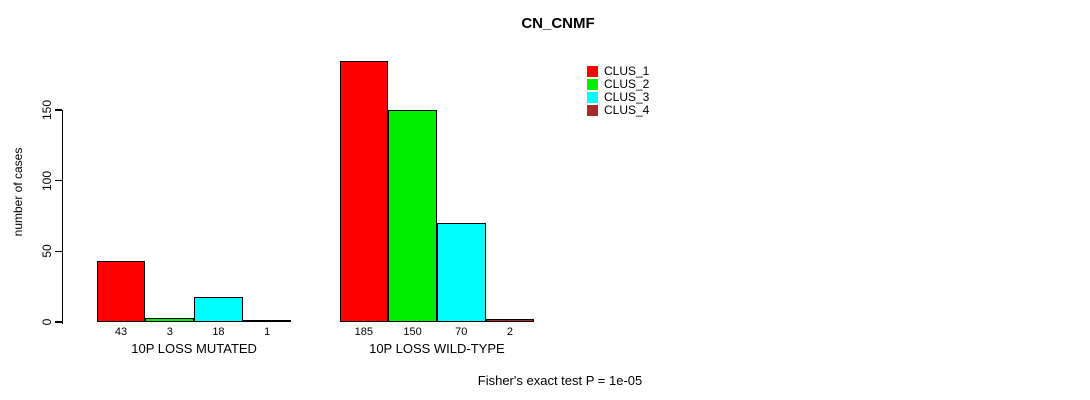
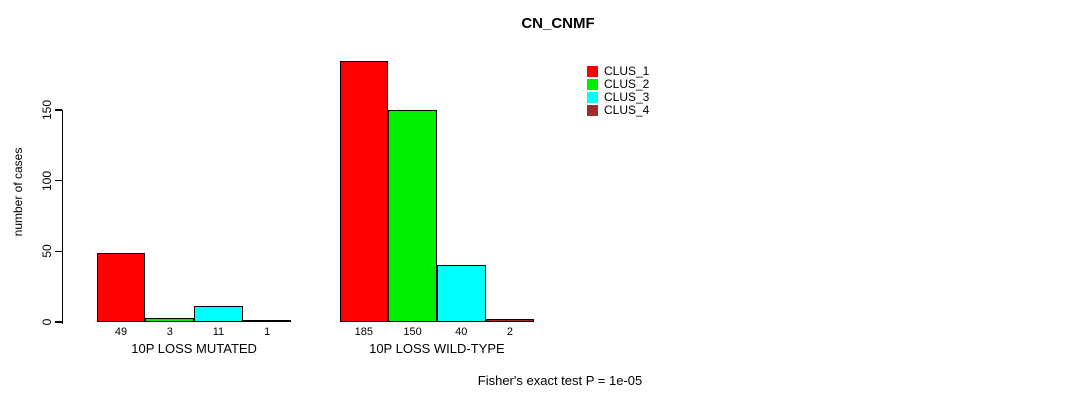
CLUS_1/10P LOSS MUTATED: 43 -> 49
CLUS_3/10P LOSS MUTATED: 18 -> 11
CLUS_3/10P LOSS WILD-TYPE: 70 -> 40
